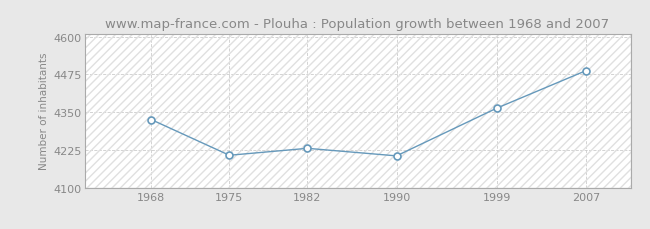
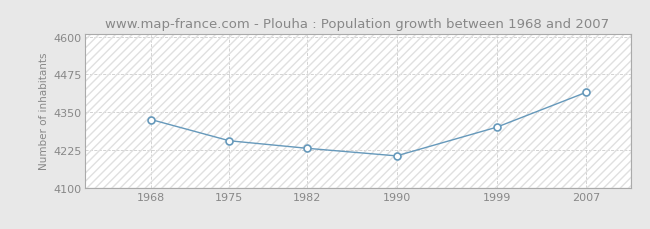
1975: 4207 -> 4255
1999: 4363 -> 4300
2007: 4487 -> 4415
